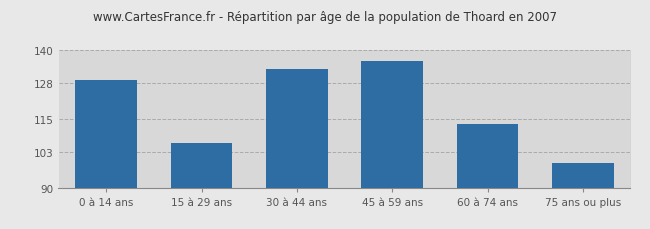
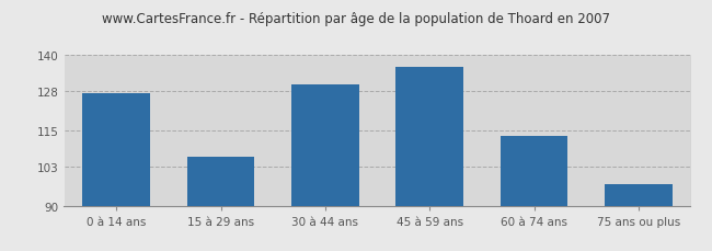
0 à 14 ans: 129 -> 127
30 à 44 ans: 133 -> 130
75 ans ou plus: 99 -> 97
